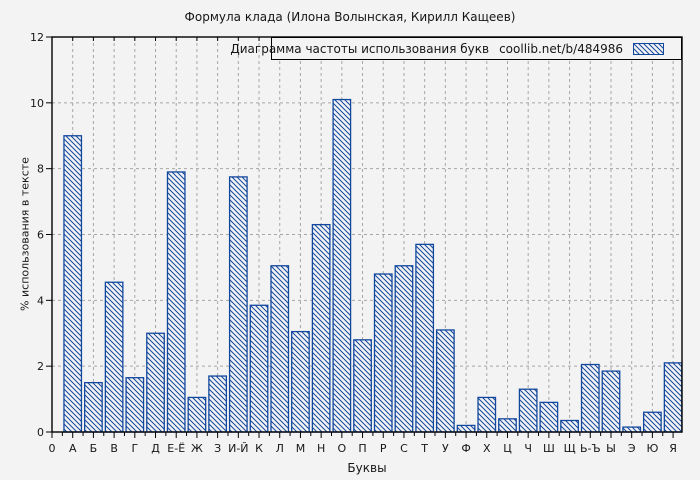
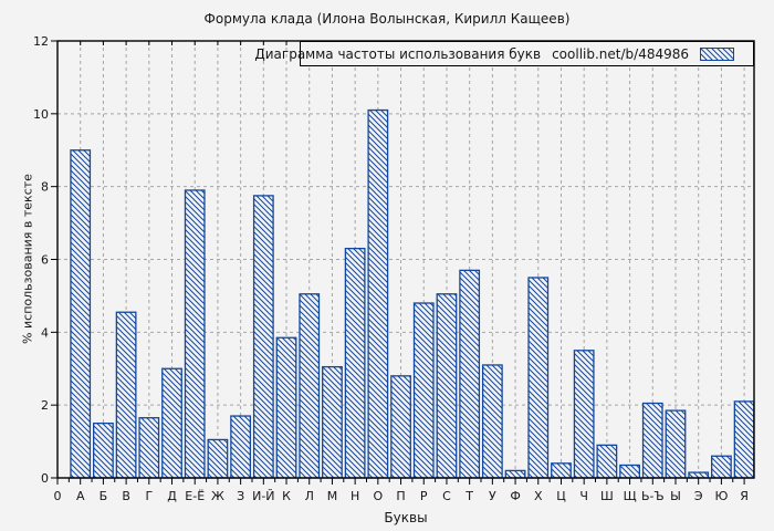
Х: 1.1 -> 5.5
Ч: 1.3 -> 3.5
